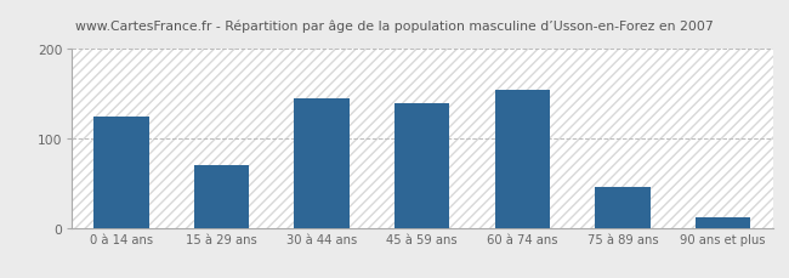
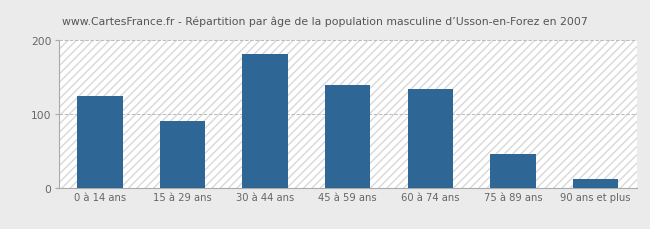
15 à 29 ans: 70 -> 90
30 à 44 ans: 145 -> 182
60 à 74 ans: 155 -> 134
